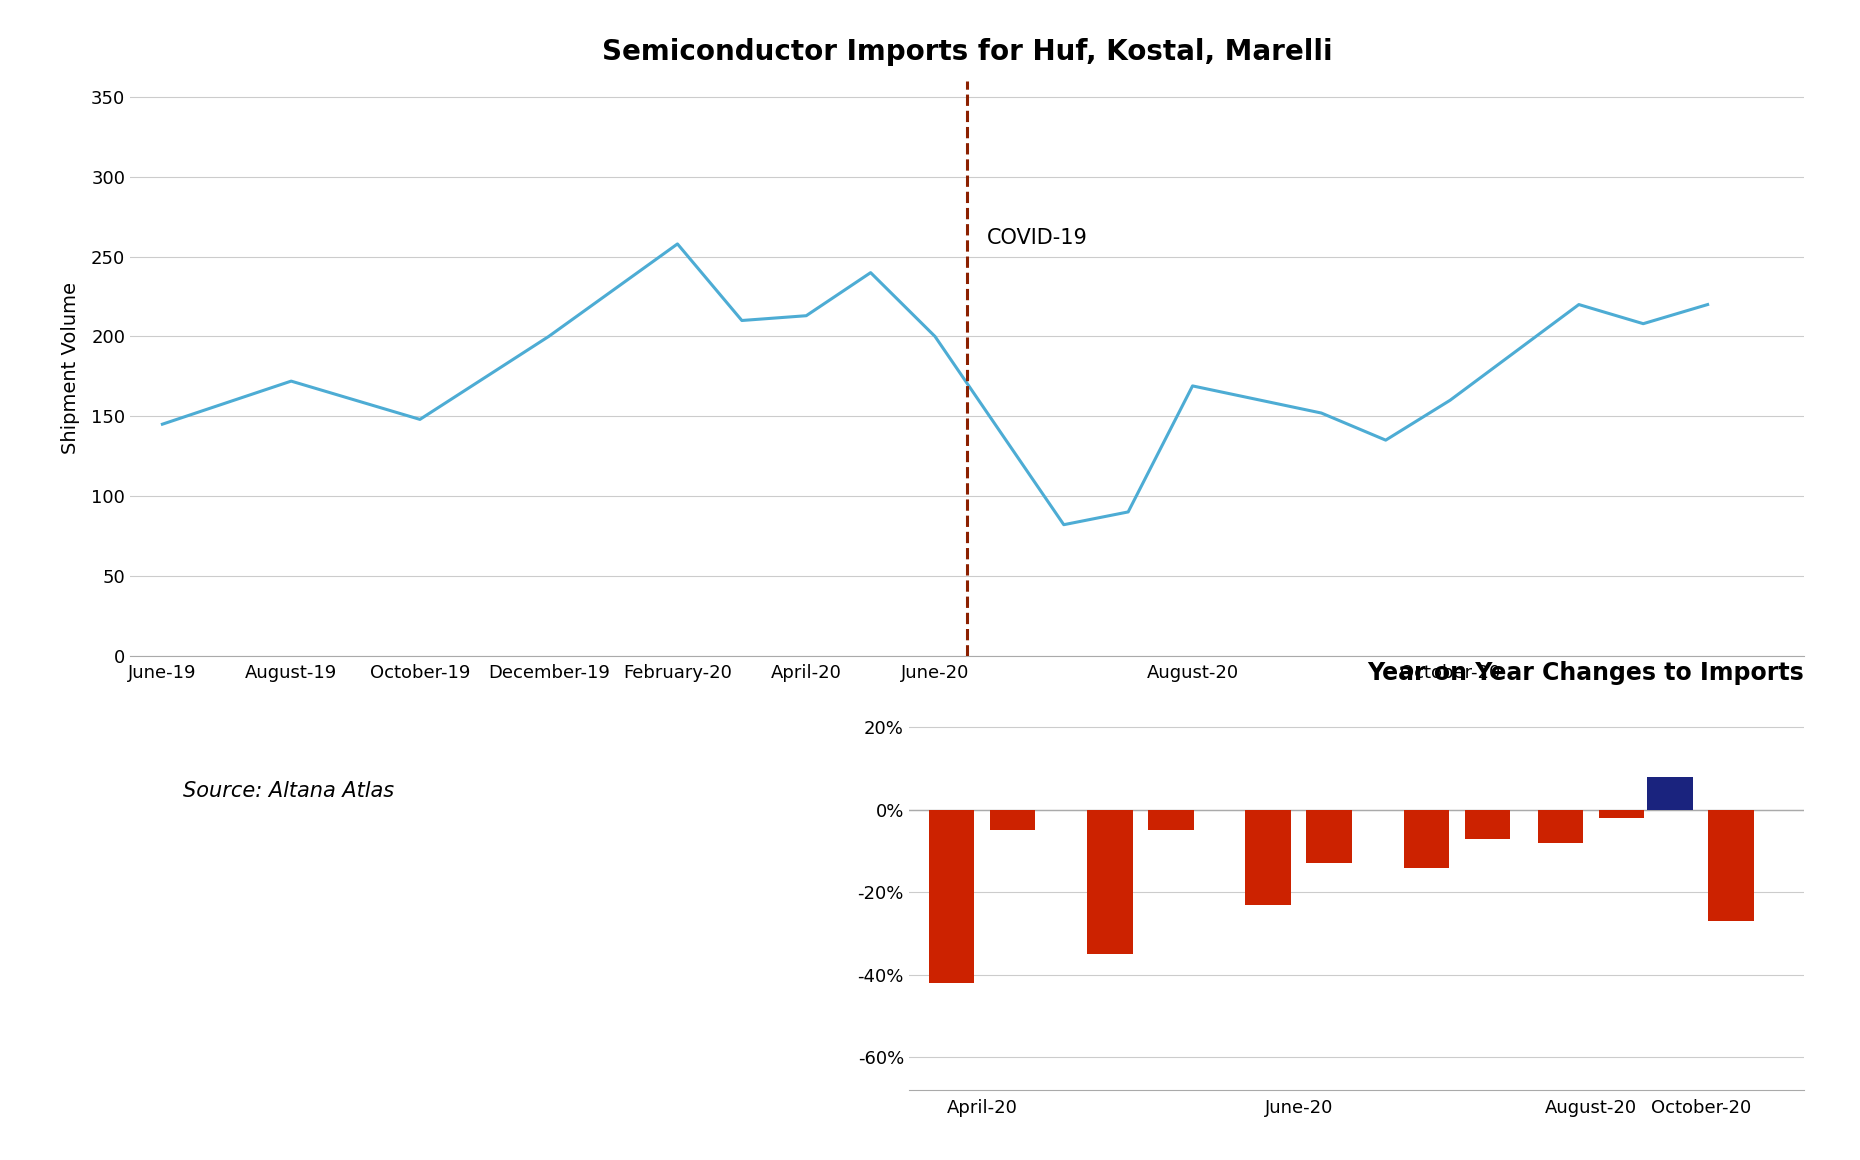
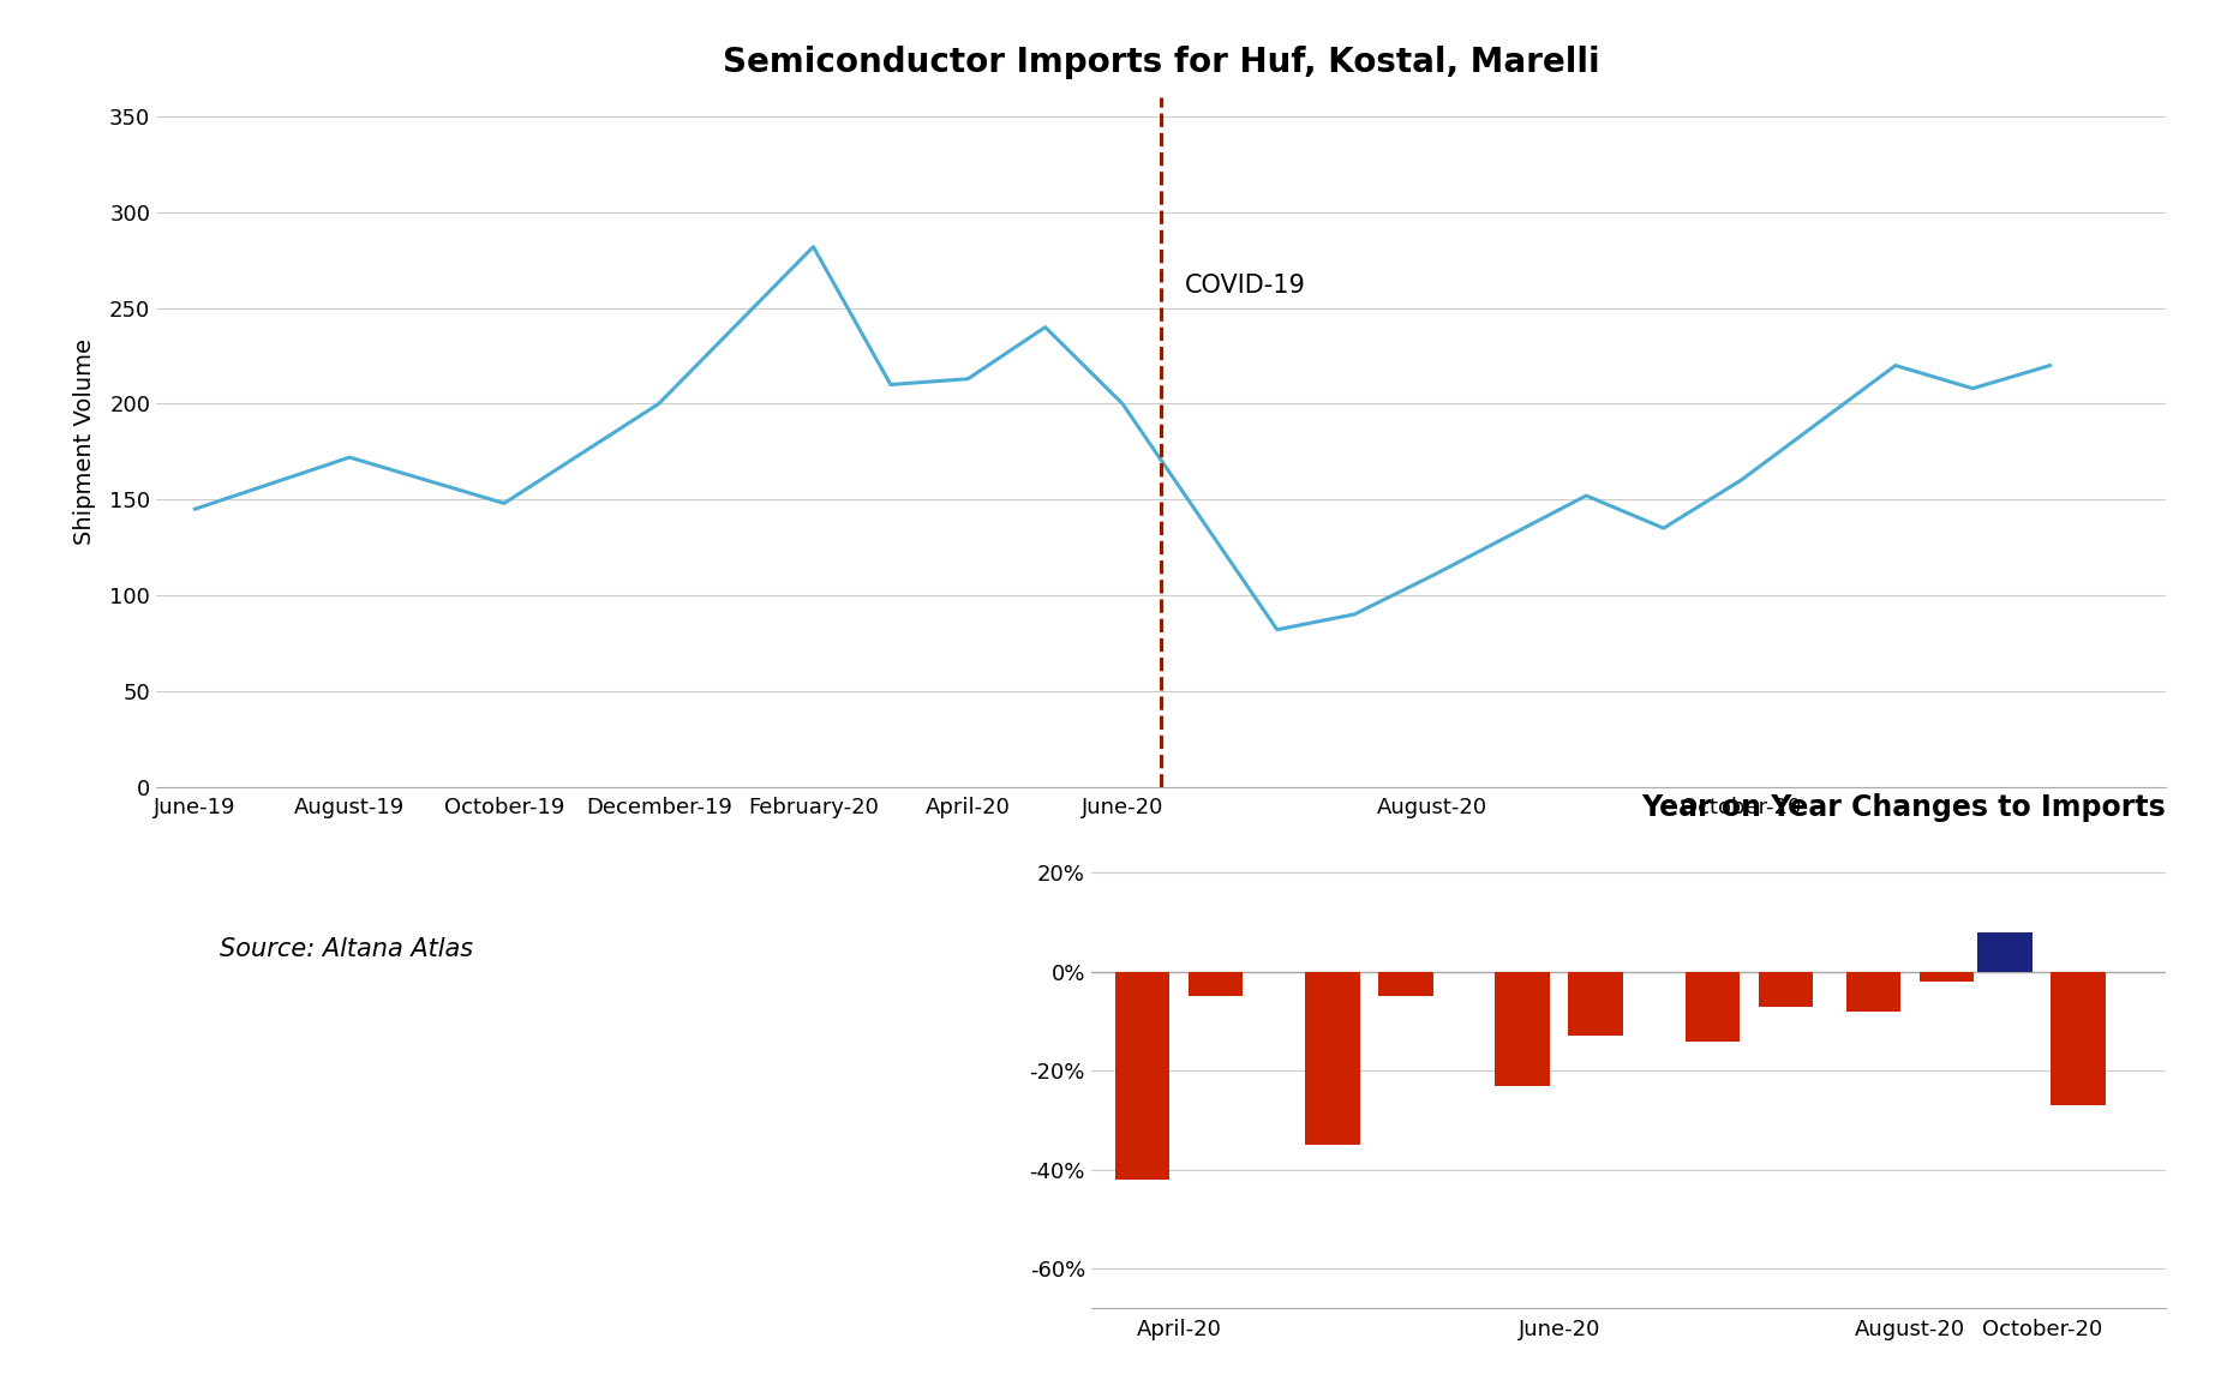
Semiconductor Imports for Huf, Kostal, Marelli/February-20: 258 -> 282
Semiconductor Imports for Huf, Kostal, Marelli/August-20: 169 -> 110
